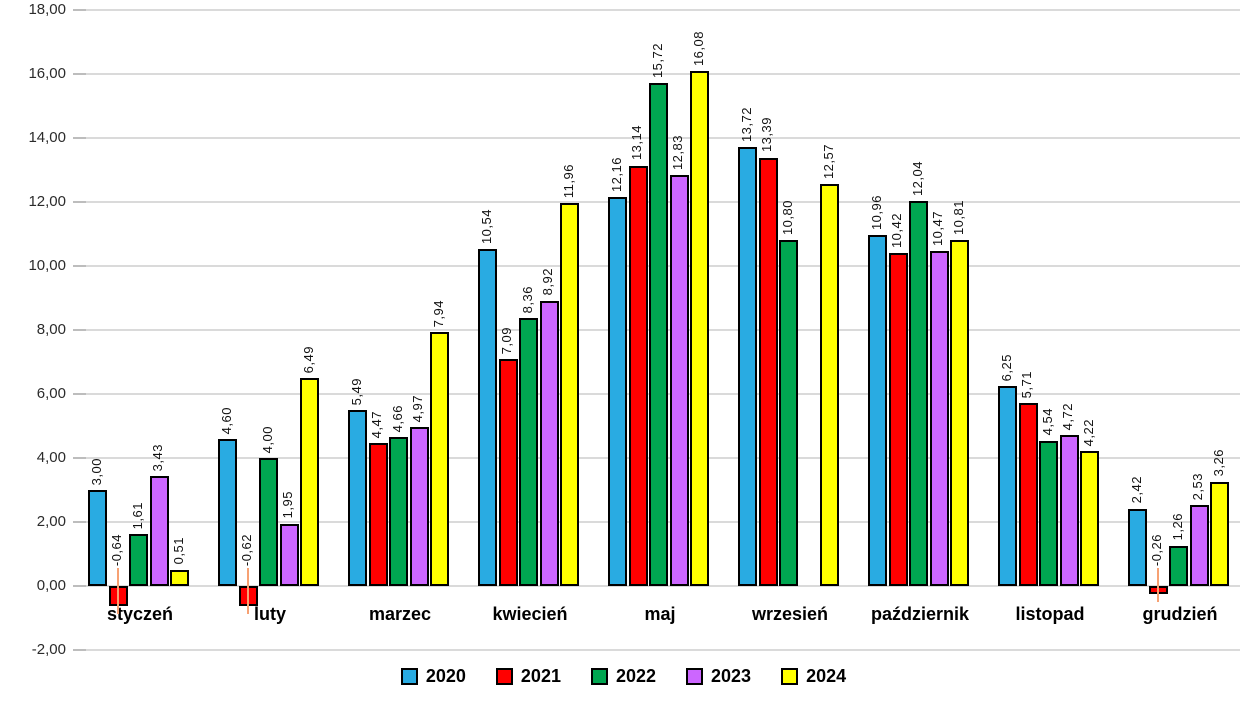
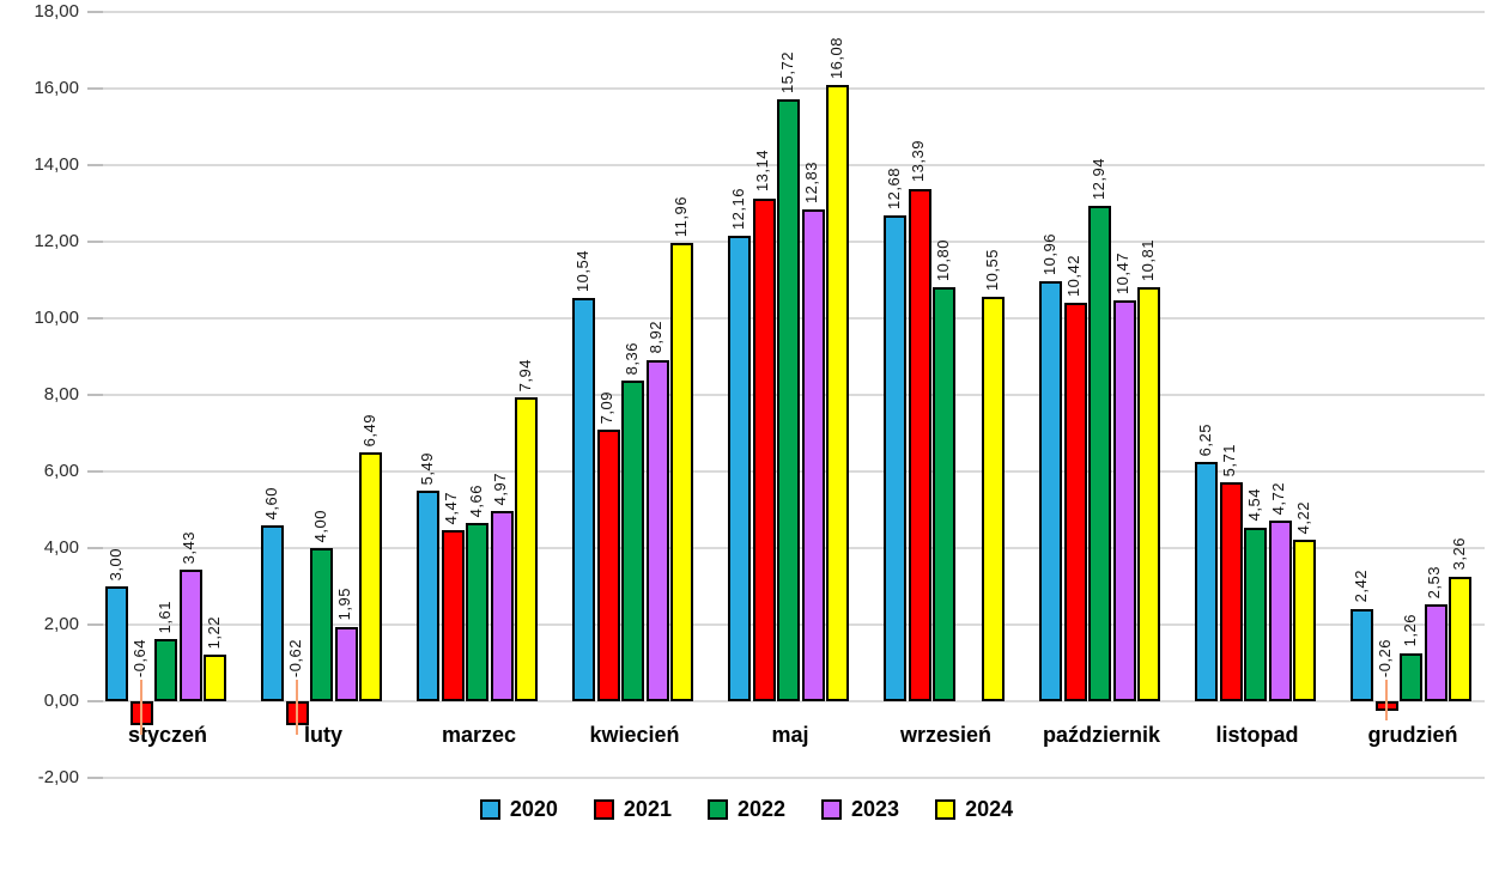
2024/styczeń: 0,51 -> 1,22
2020/wrzesień: 13,72 -> 12,68
2024/wrzesień: 12,57 -> 10,55
2022/październik: 12,04 -> 12,94
